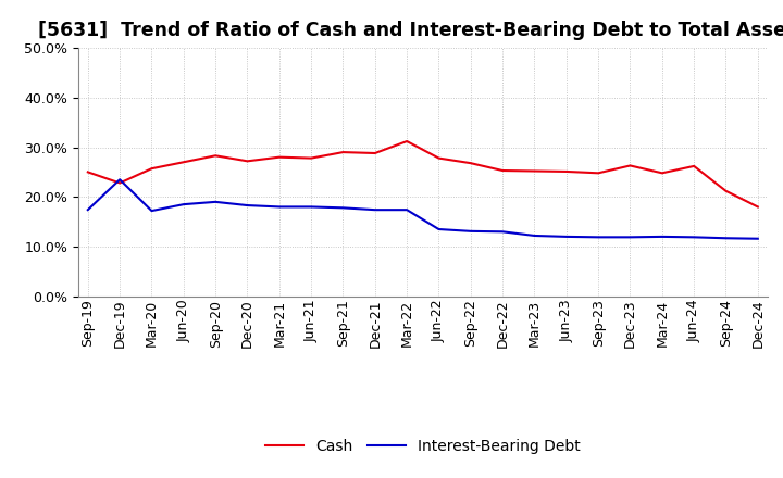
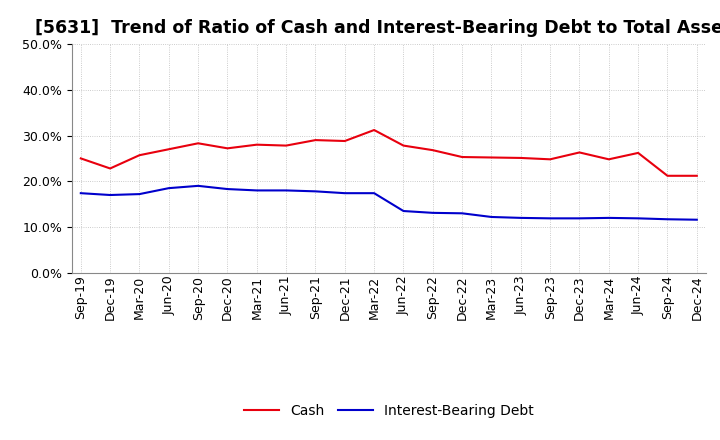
Interest-Bearing Debt/Dec-19: 23.5% -> 17.0%
Cash/Dec-24: 18.0% -> 21.2%
